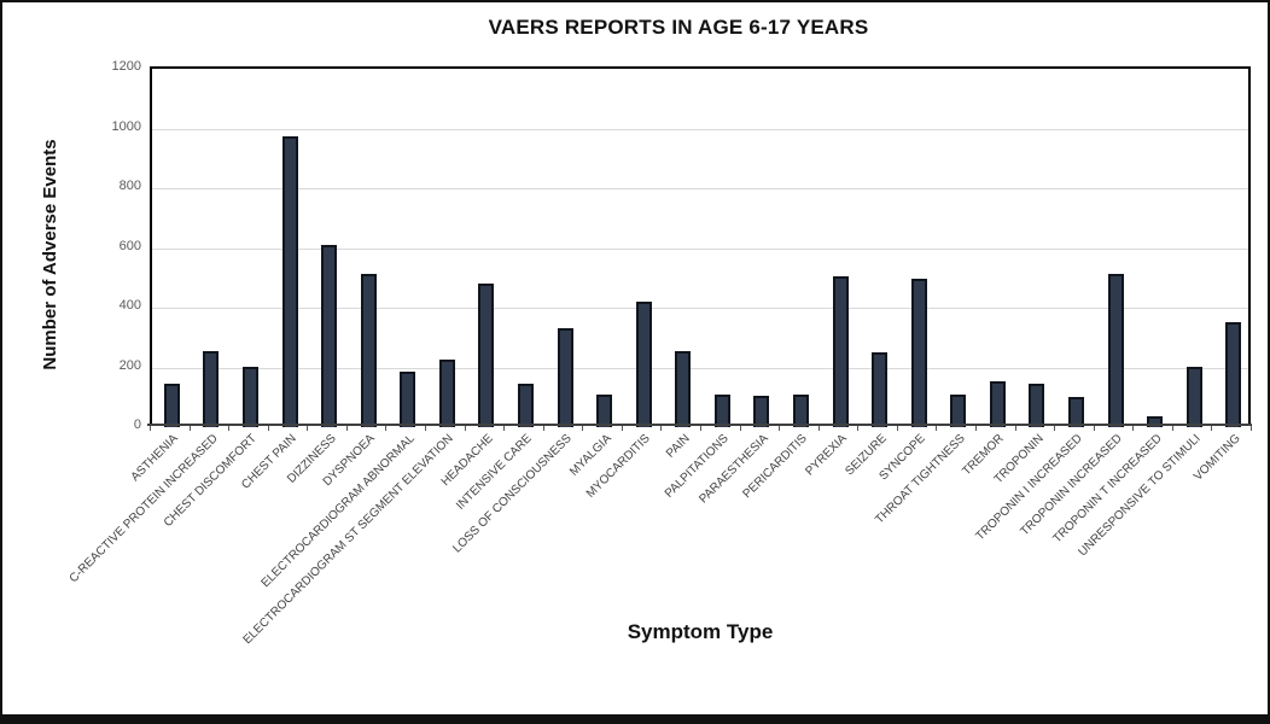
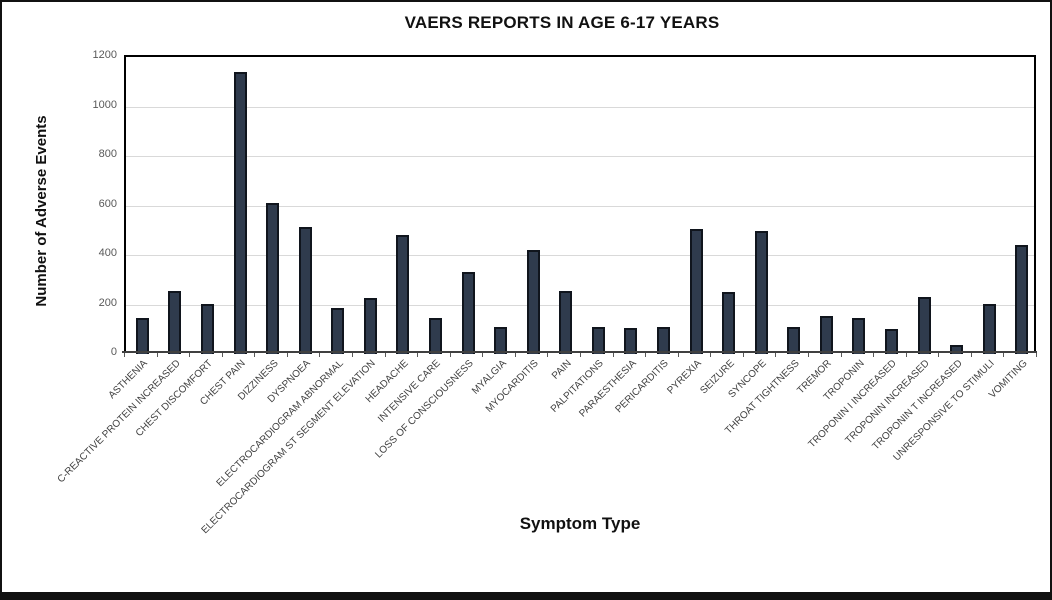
CHEST PAIN: 980 -> 1140
TROPONIN INCREASED: 520 -> 230
VOMITING: 350 -> 440
